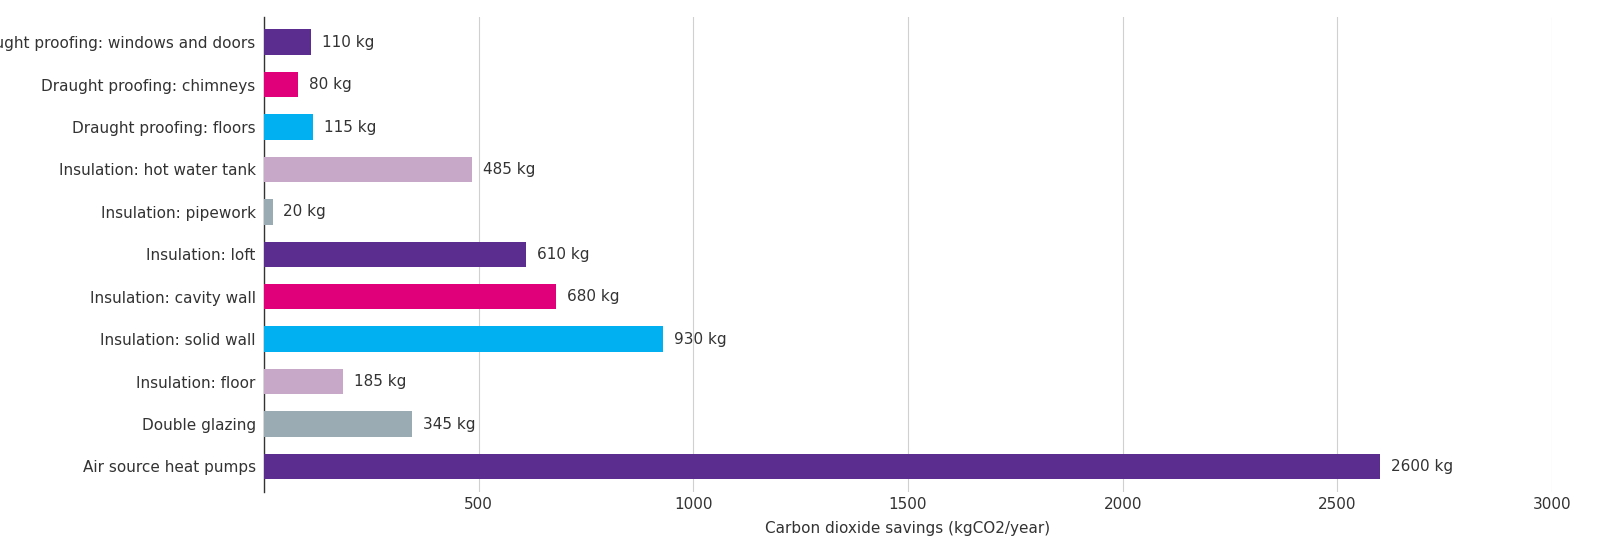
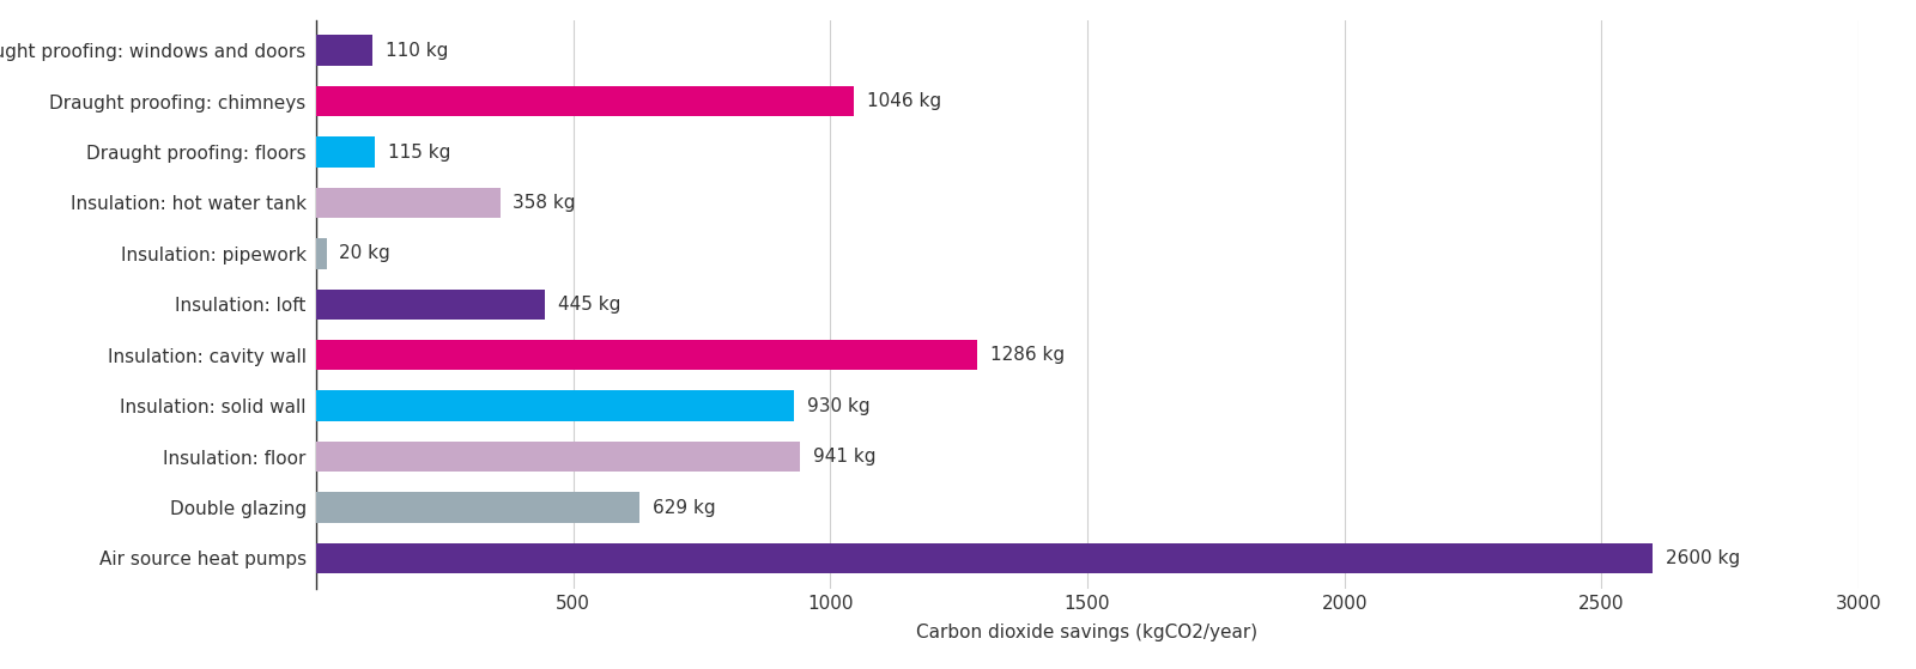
Draught proofing: chimneys: 80 -> 1046
Insulation: hot water tank: 485 -> 358
Insulation: loft: 610 -> 445
Insulation: cavity wall: 680 -> 1286
Insulation: floor: 185 -> 941
Double glazing: 345 -> 629
